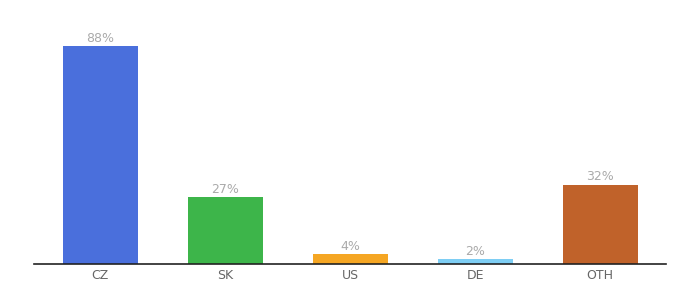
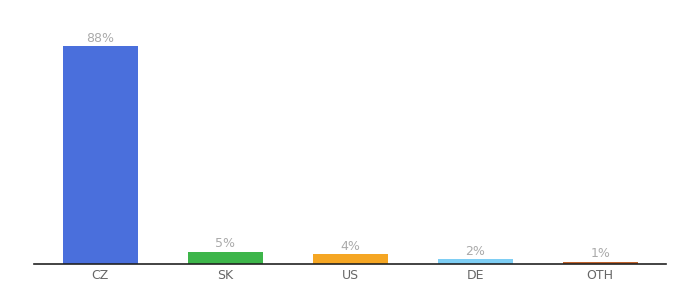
SK: 27% -> 5%
OTH: 32% -> 1%
